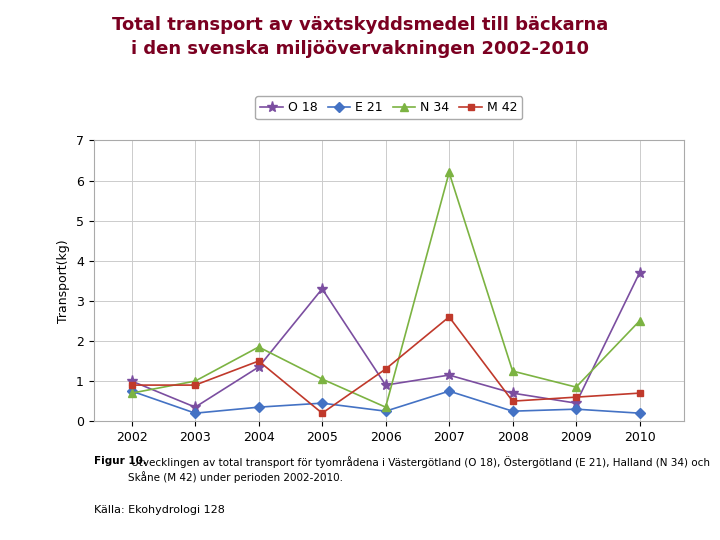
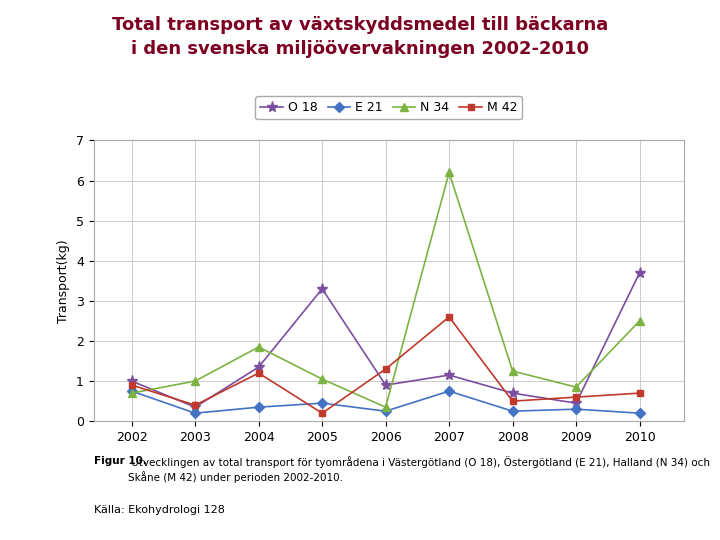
M 42/2003: 0.9 -> 0.4
M 42/2004: 1.5 -> 1.2
